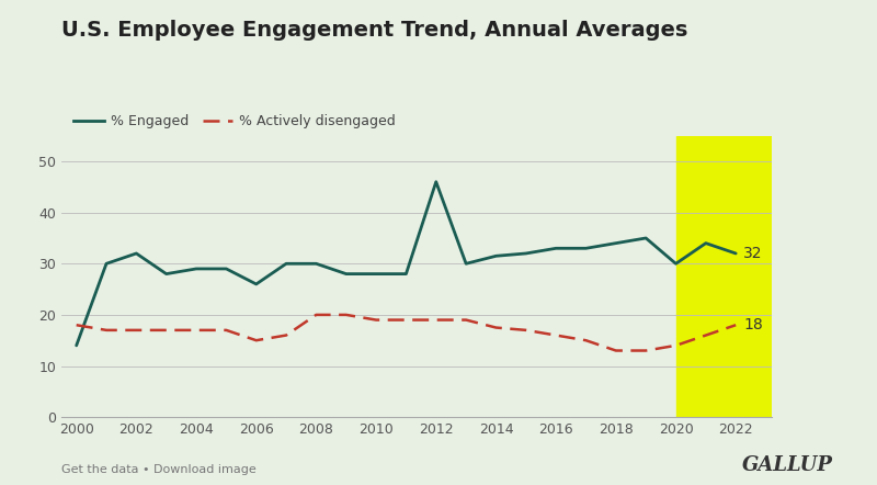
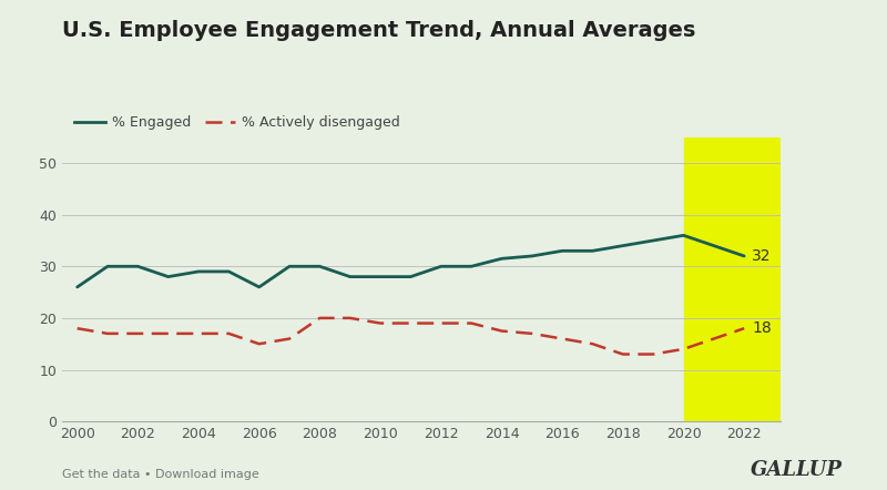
% Engaged/2000: 14.0 -> 26.0
% Engaged/2002: 32.0 -> 30.0
% Engaged/2012: 46.0 -> 30.0
% Engaged/2020: 30.0 -> 36.0
